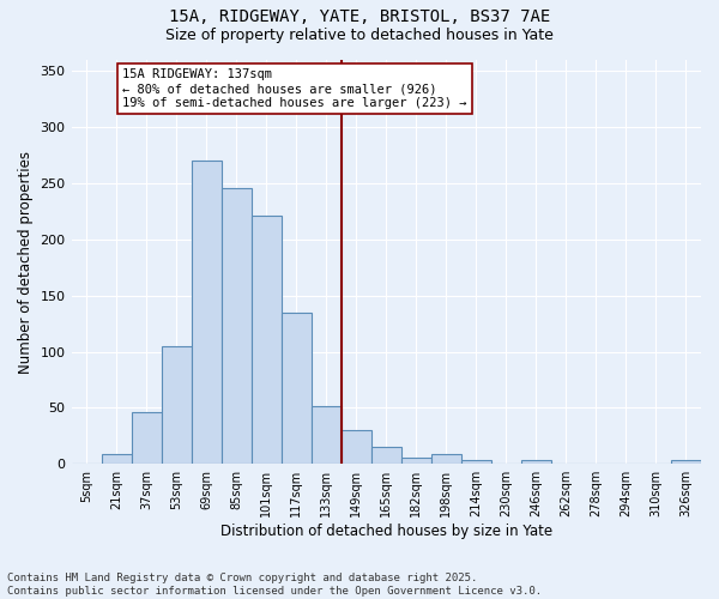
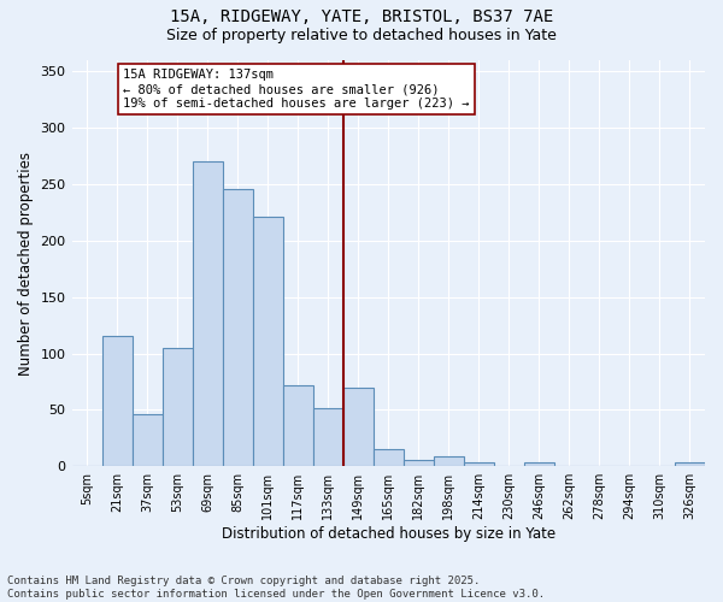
21sqm: 9 -> 116
117sqm: 135 -> 72
149sqm: 30 -> 70
